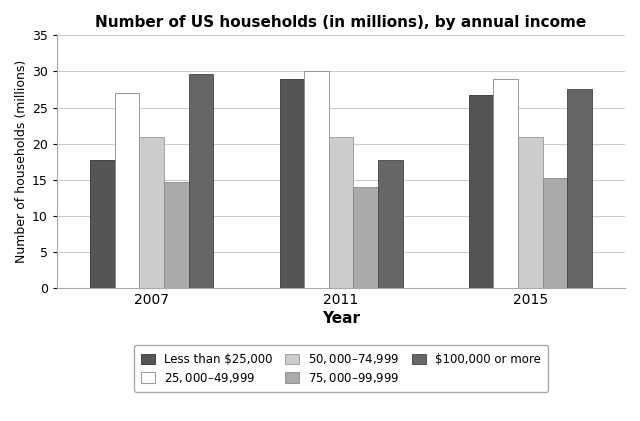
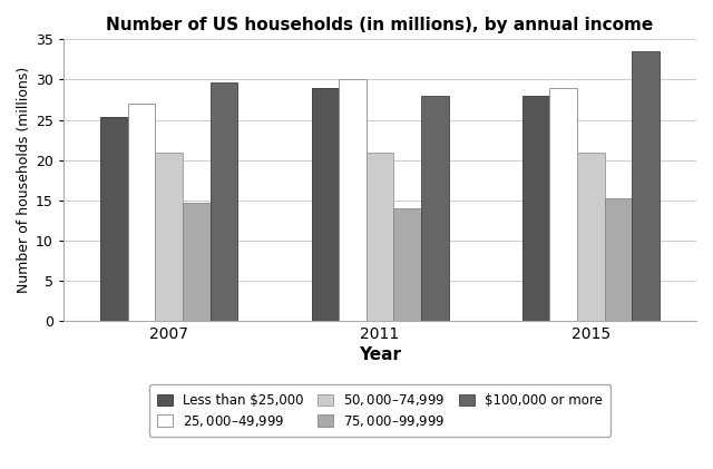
Less than $25,000/2007: 17.8 -> 25.3
$100,000 or more/2011: 17.8 -> 28.0
Less than $25,000/2015: 26.8 -> 28.0
$100,000 or more/2015: 27.6 -> 33.5
